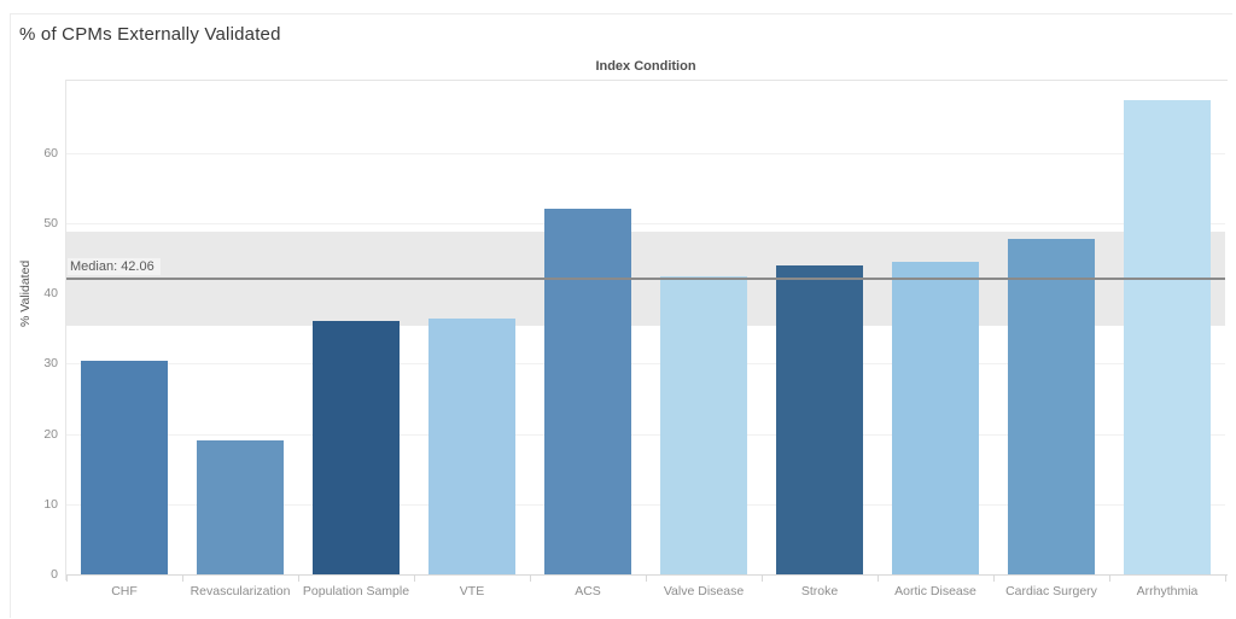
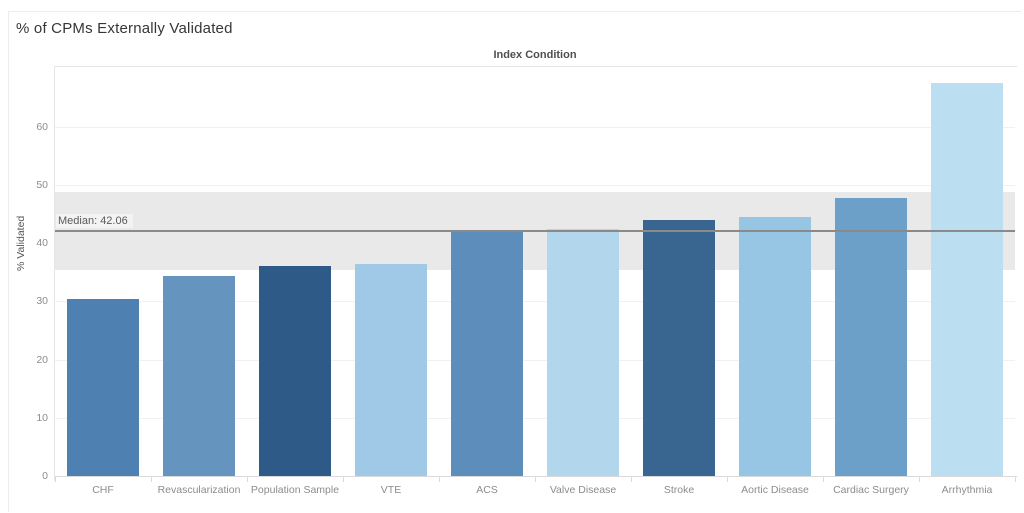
Revascularization: 19 -> 34
ACS: 52 -> 42
